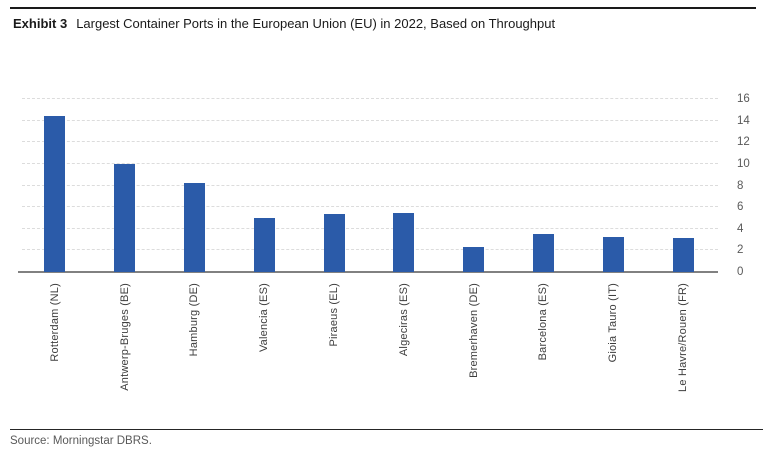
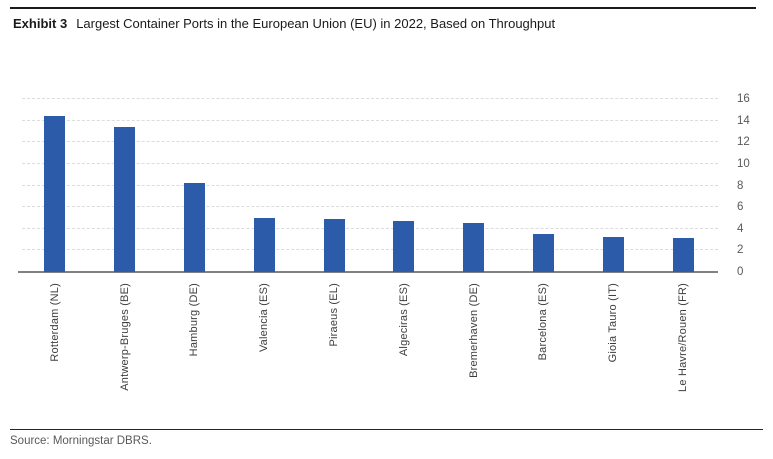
Antwerp-Bruges (BE): 10.0 -> 13.4
Piraeus (EL): 5.4 -> 4.9
Algeciras (ES): 5.5 -> 4.7
Bremerhaven (DE): 2.3 -> 4.5
